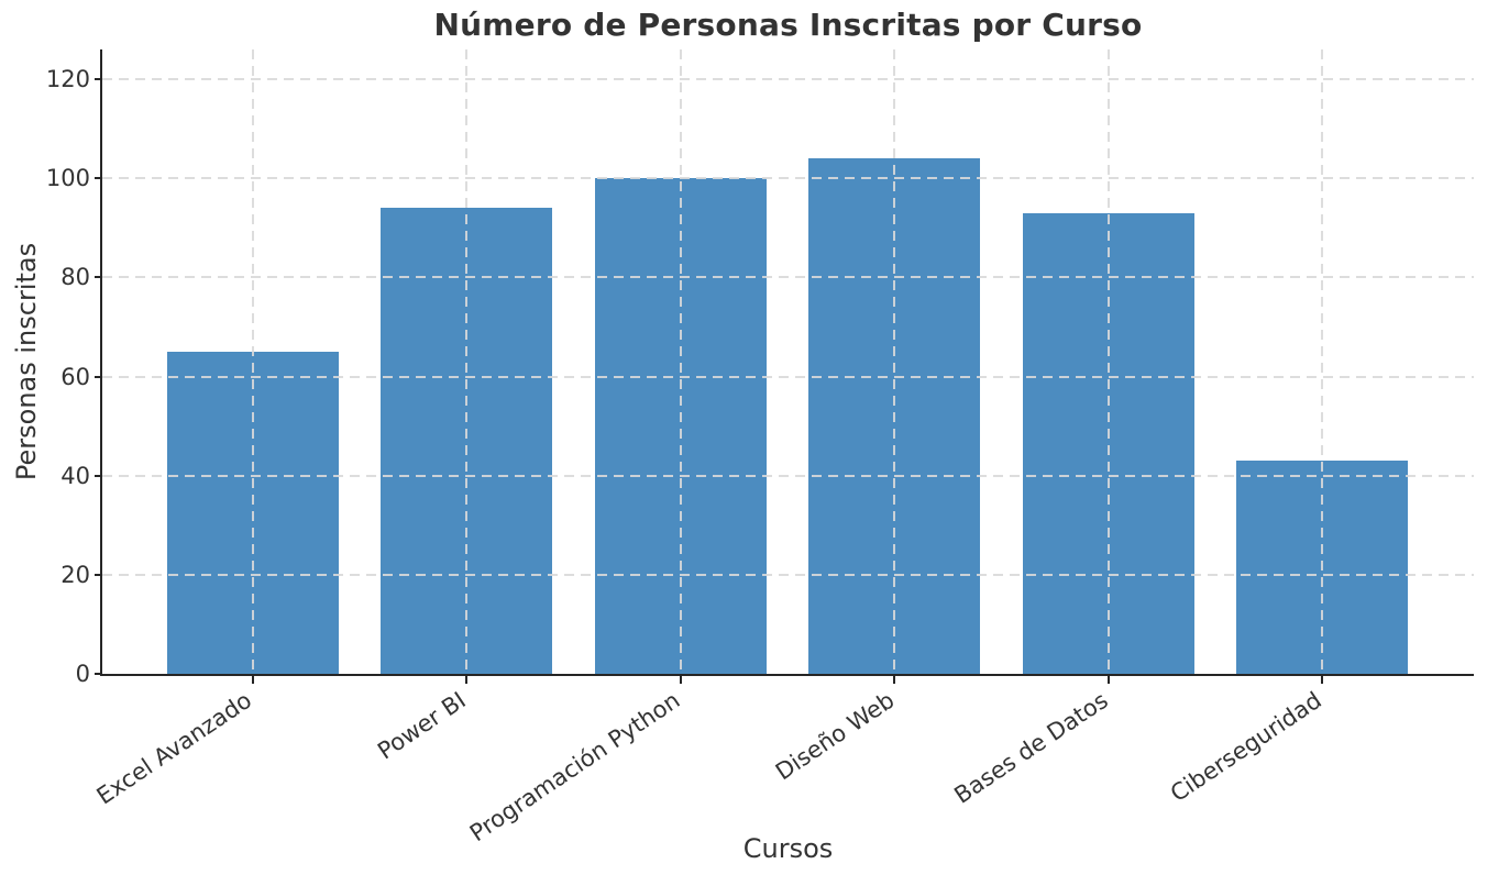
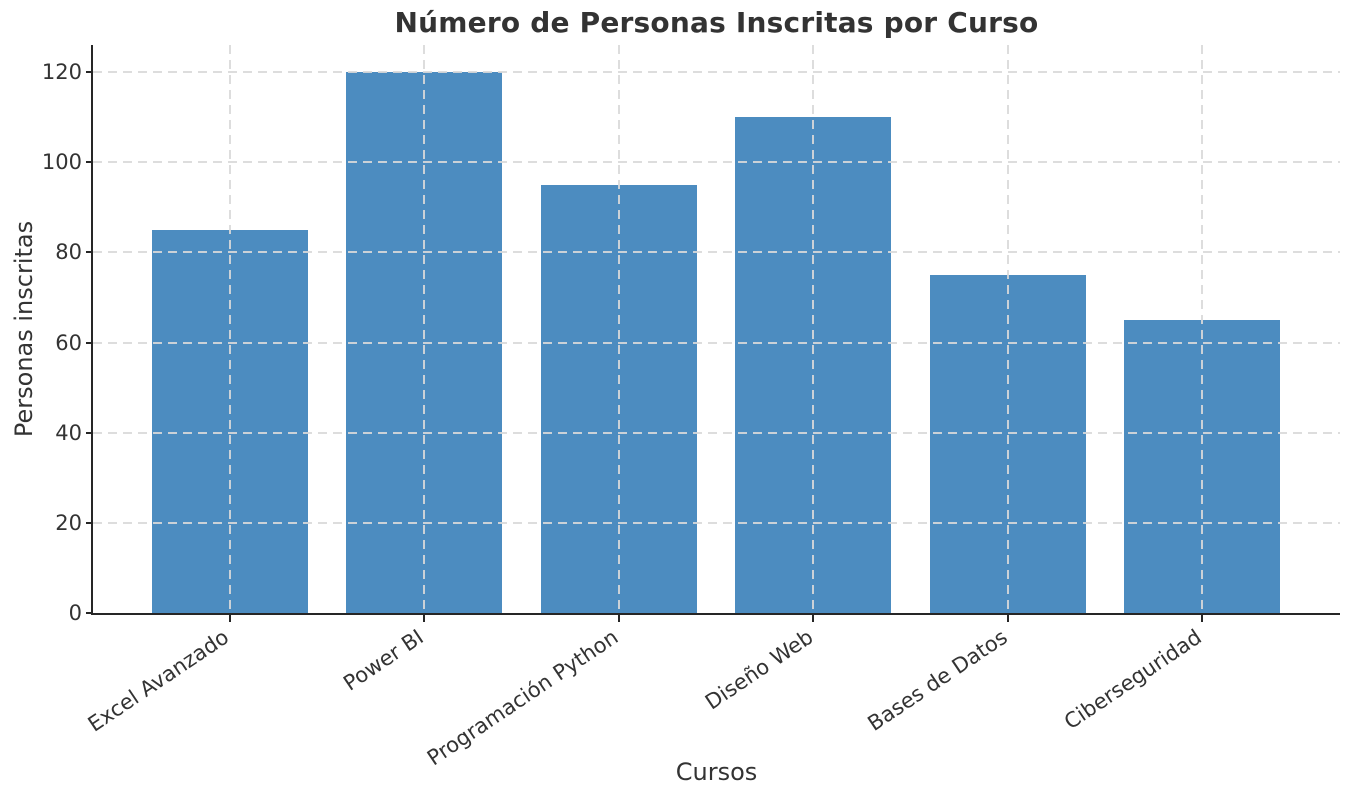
Excel Avanzado: 65 -> 85
Power BI: 94 -> 120
Programación Python: 100 -> 95
Diseño Web: 104 -> 110
Bases de Datos: 93 -> 75
Ciberseguridad: 43 -> 65
